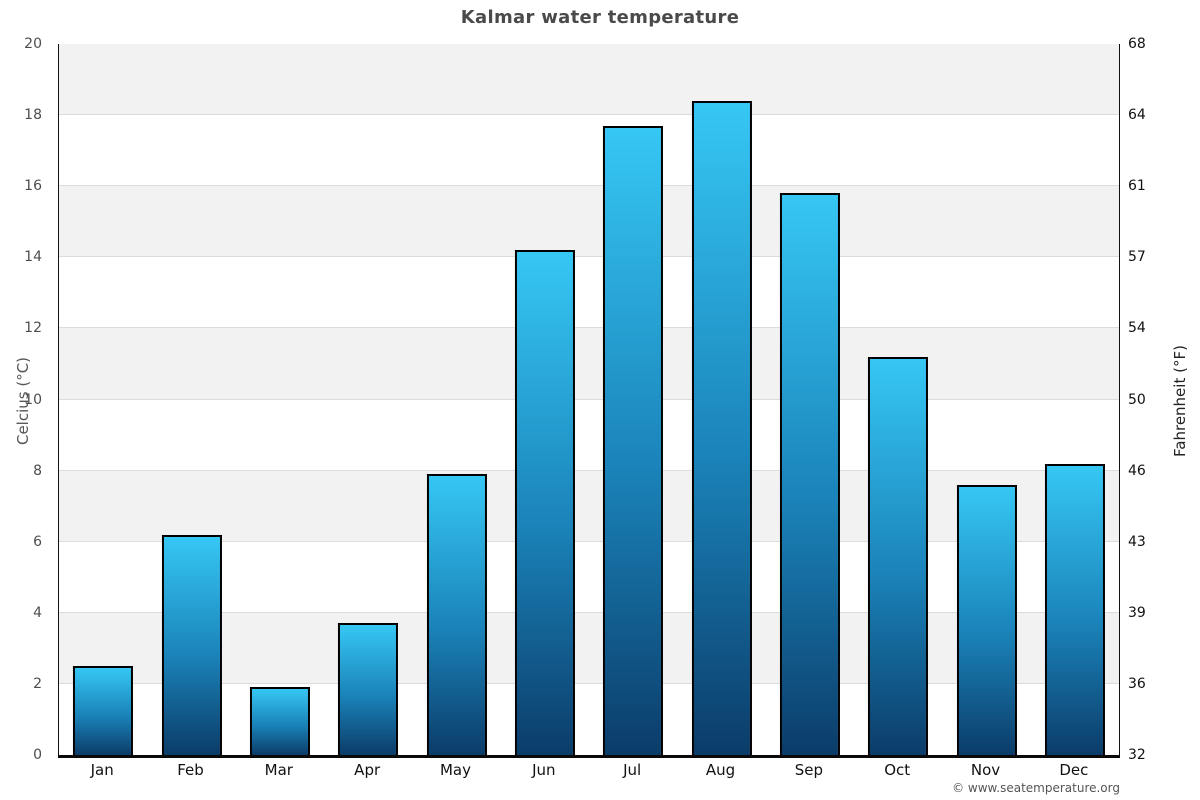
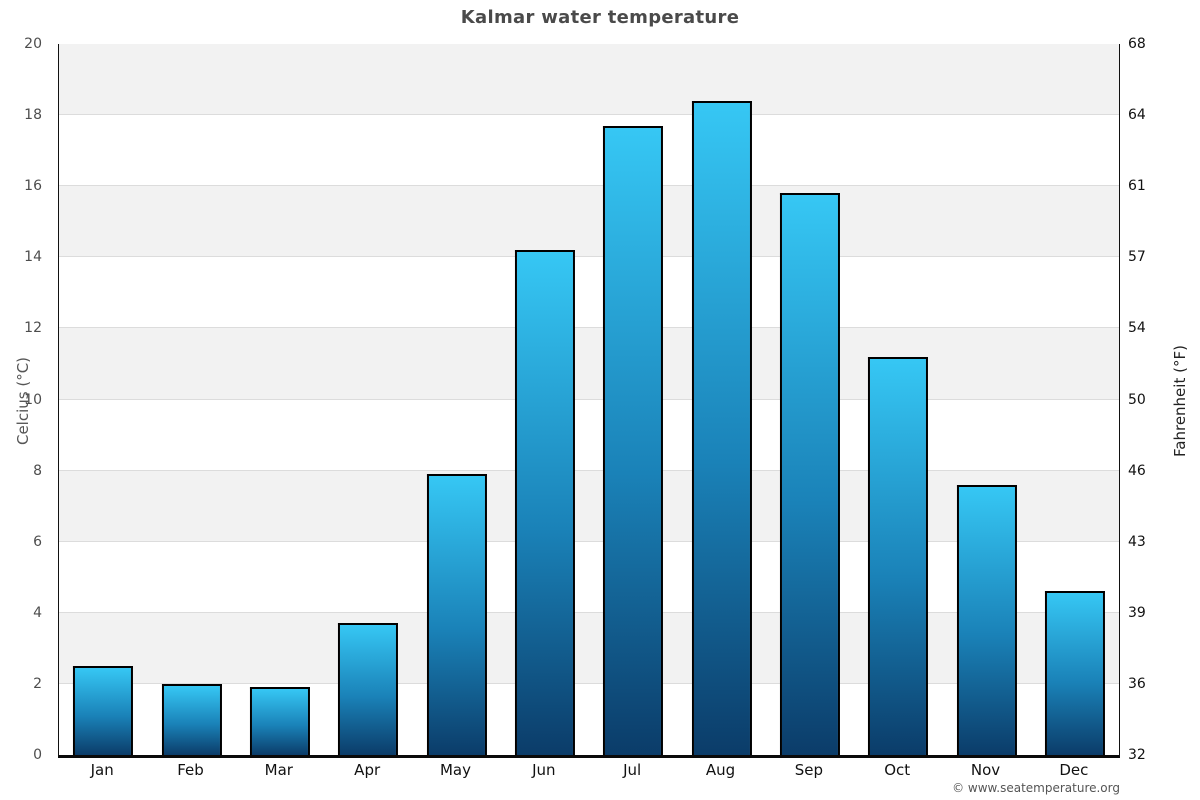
Feb: 6.2 -> 2.0
Dec: 8.2 -> 4.6
